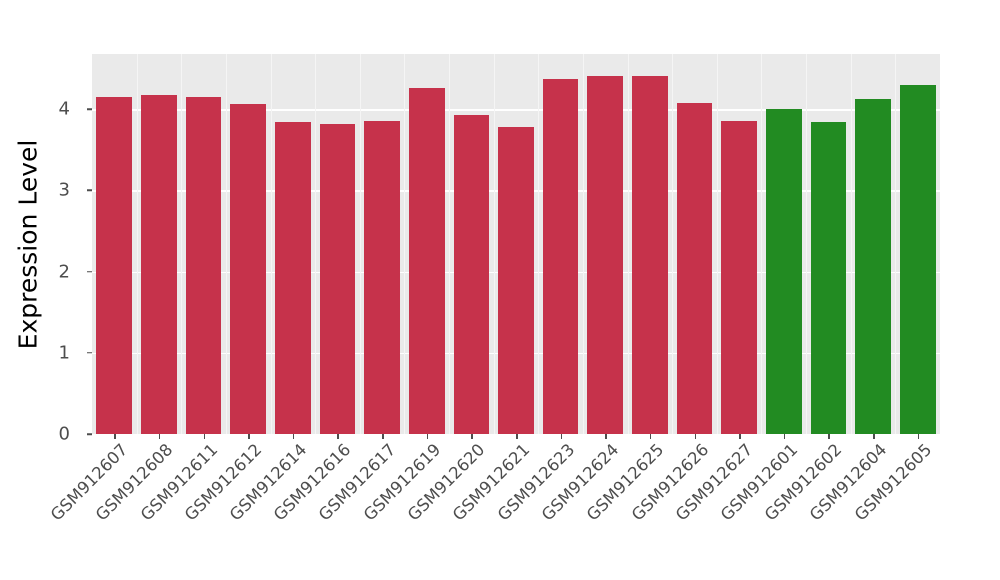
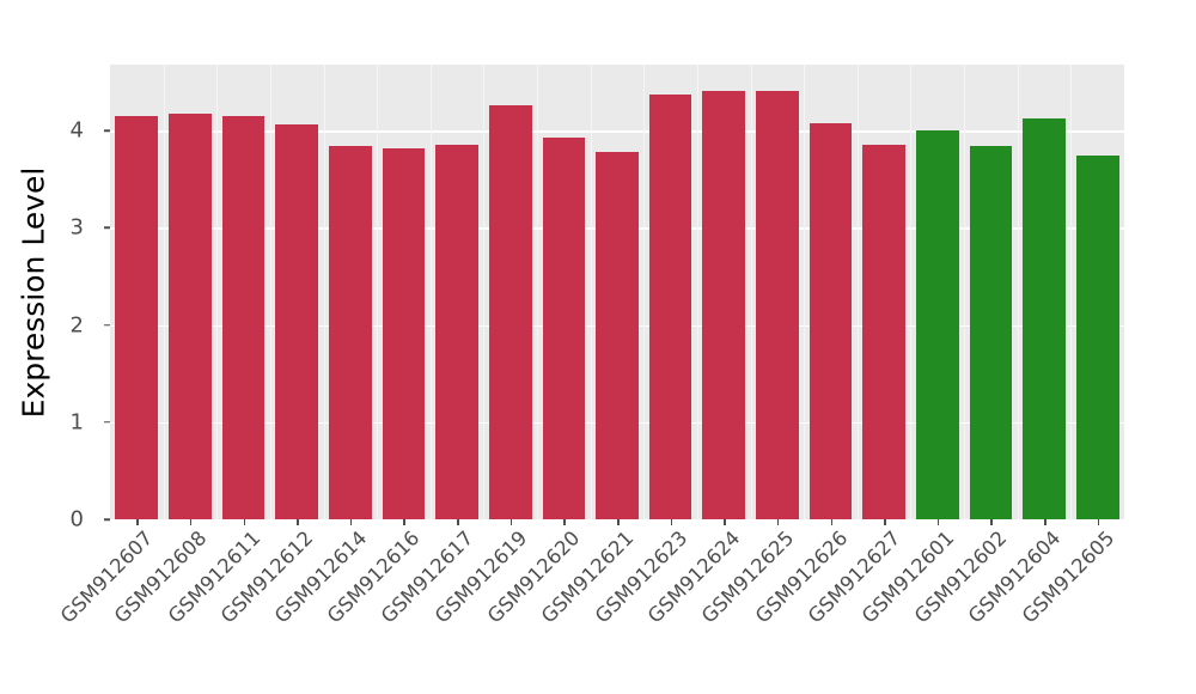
GSM912605: 4.3 -> 3.8
